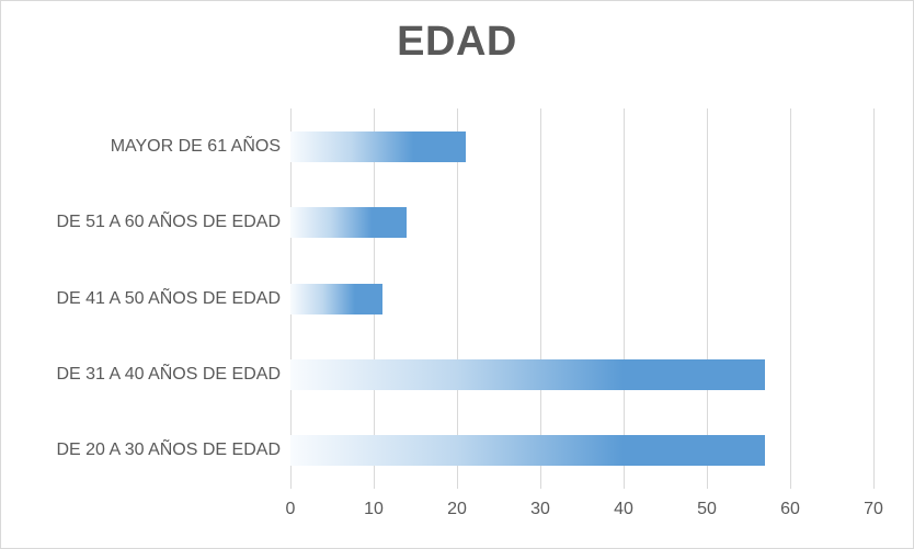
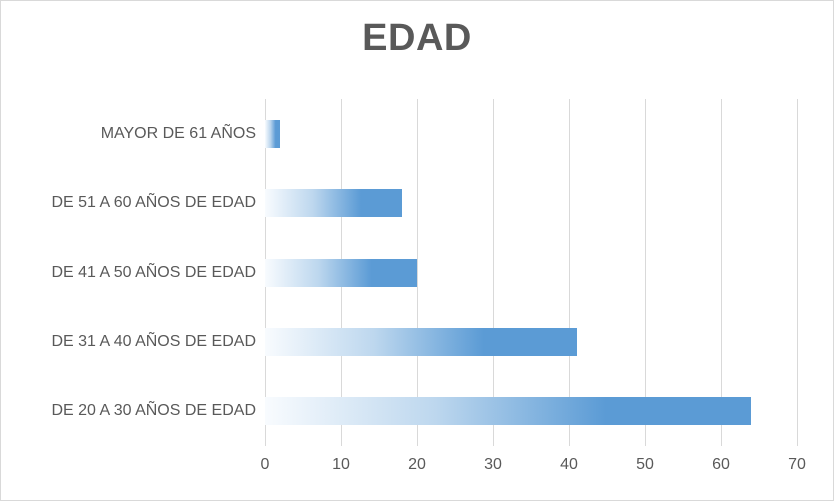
MAYOR DE 61 AÑOS: 21 -> 2
DE 51 A 60 AÑOS DE EDAD: 14 -> 18
DE 41 A 50 AÑOS DE EDAD: 11 -> 20
DE 31 A 40 AÑOS DE EDAD: 57 -> 41
DE 20 A 30 AÑOS DE EDAD: 57 -> 64
